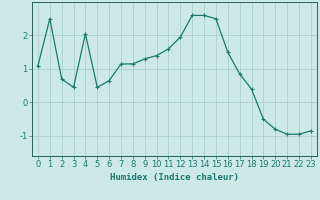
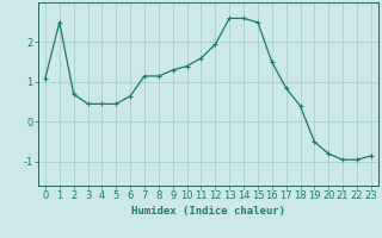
4: 2.05 -> 0.45
